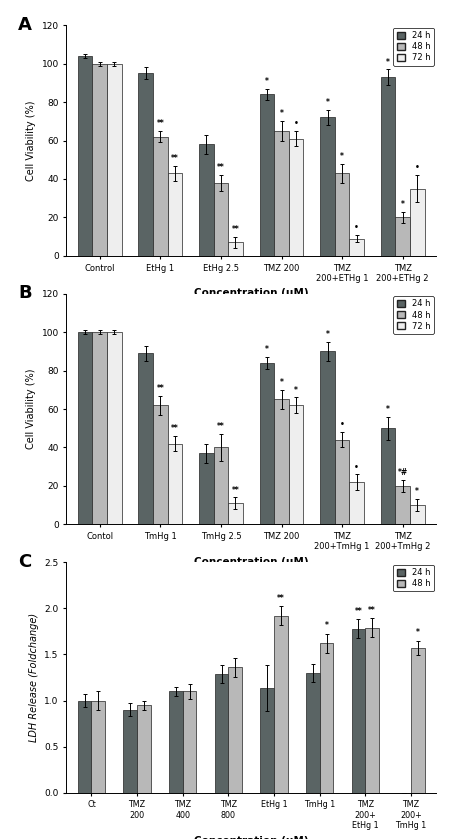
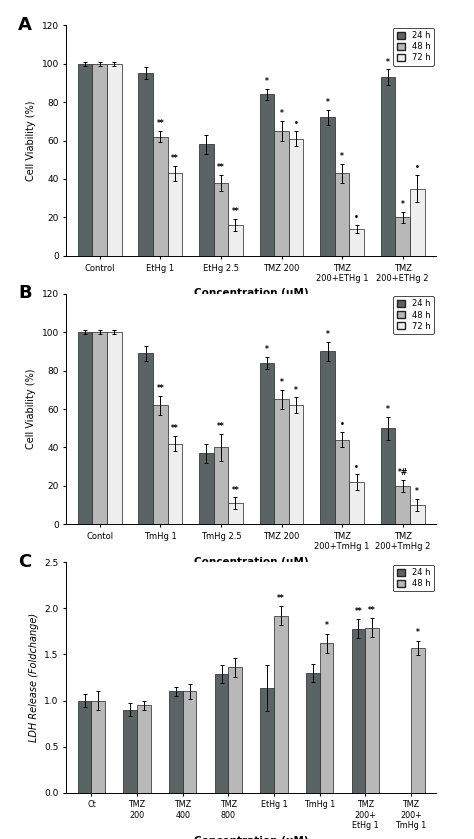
24 h/Control: 104 -> 100
72 h/EtHg 2.5: 7 -> 16
72 h/TMZ 200+ETHg 1: 9 -> 14
